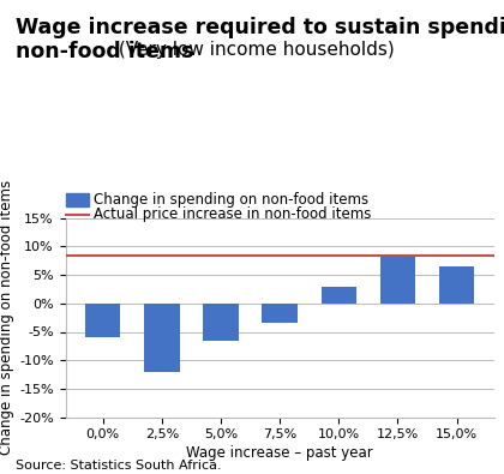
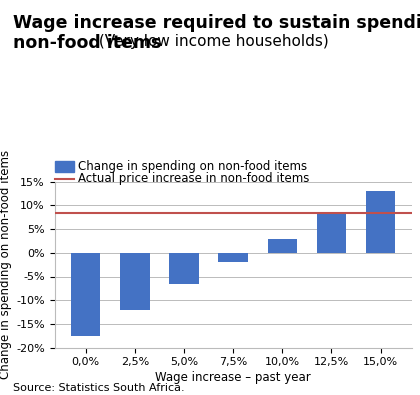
0,0%: -6.0% -> -17.5%
7,5%: -3.5% -> -2.0%
15,0%: 6.5% -> 13.0%
